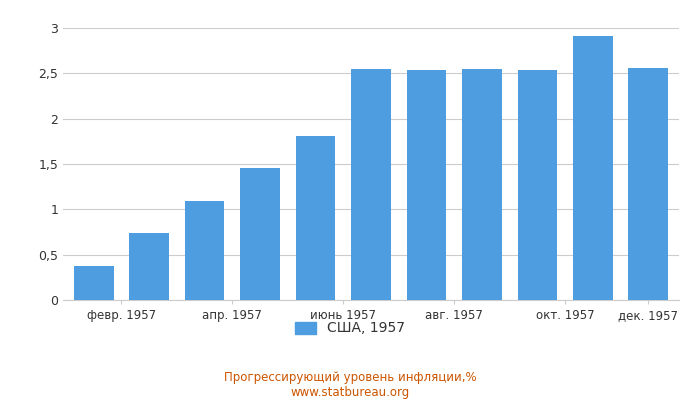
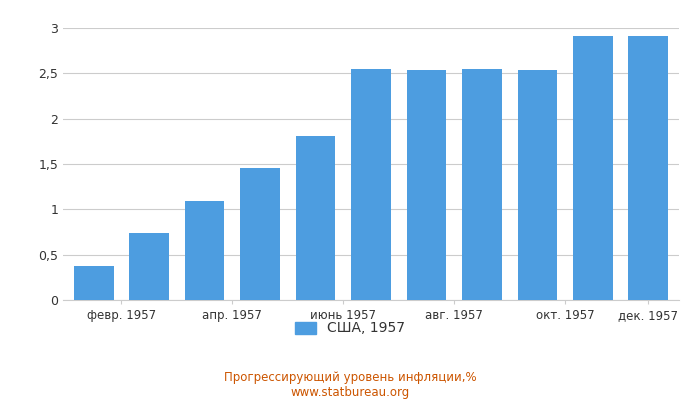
дек. 1957: 2,56 -> 2,91
